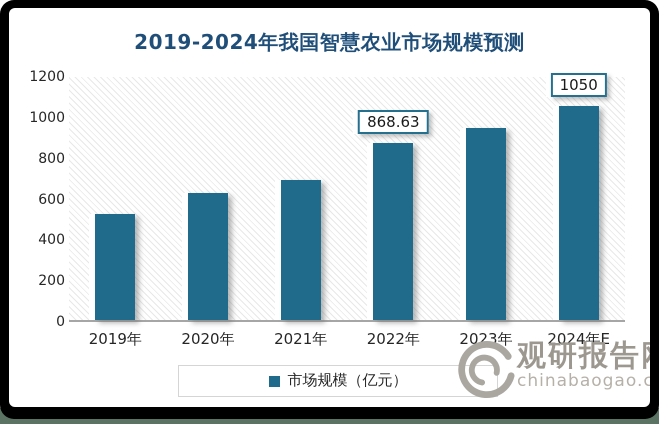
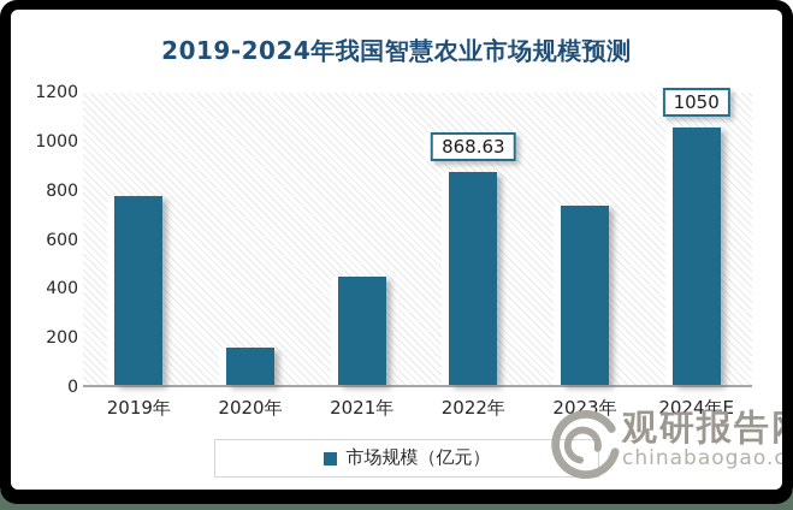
2019年: 520 -> 770
2020年: 620 -> 150
2021年: 680 -> 440
2023年: 940 -> 730
